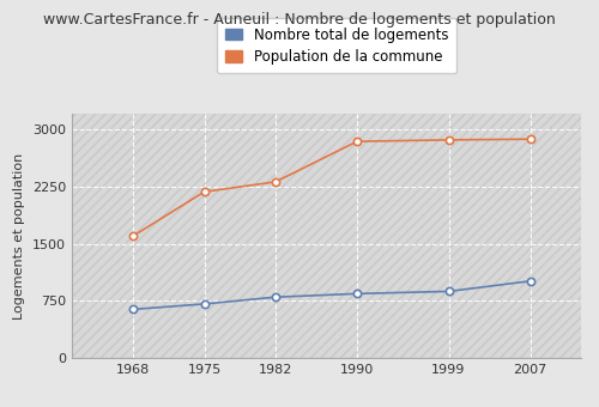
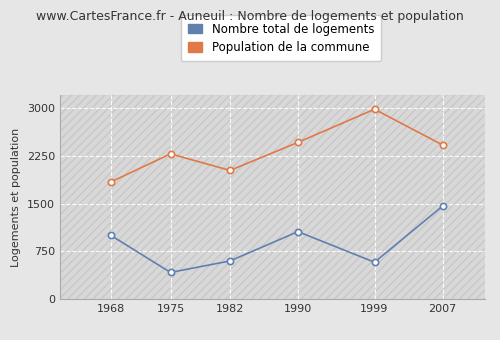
Nombre total de logements/1968: 640 -> 1000
Population de la commune/1968: 1600 -> 1840
Nombre total de logements/1975: 710 -> 420
Population de la commune/1975: 2180 -> 2280
Nombre total de logements/1982: 800 -> 600
Population de la commune/1982: 2310 -> 2020
Nombre total de logements/1990: 840 -> 1060
Population de la commune/1990: 2840 -> 2460
Nombre total de logements/1999: 880 -> 580
Population de la commune/1999: 2860 -> 2980
Nombre total de logements/2007: 1010 -> 1460
Population de la commune/2007: 2870 -> 2420
